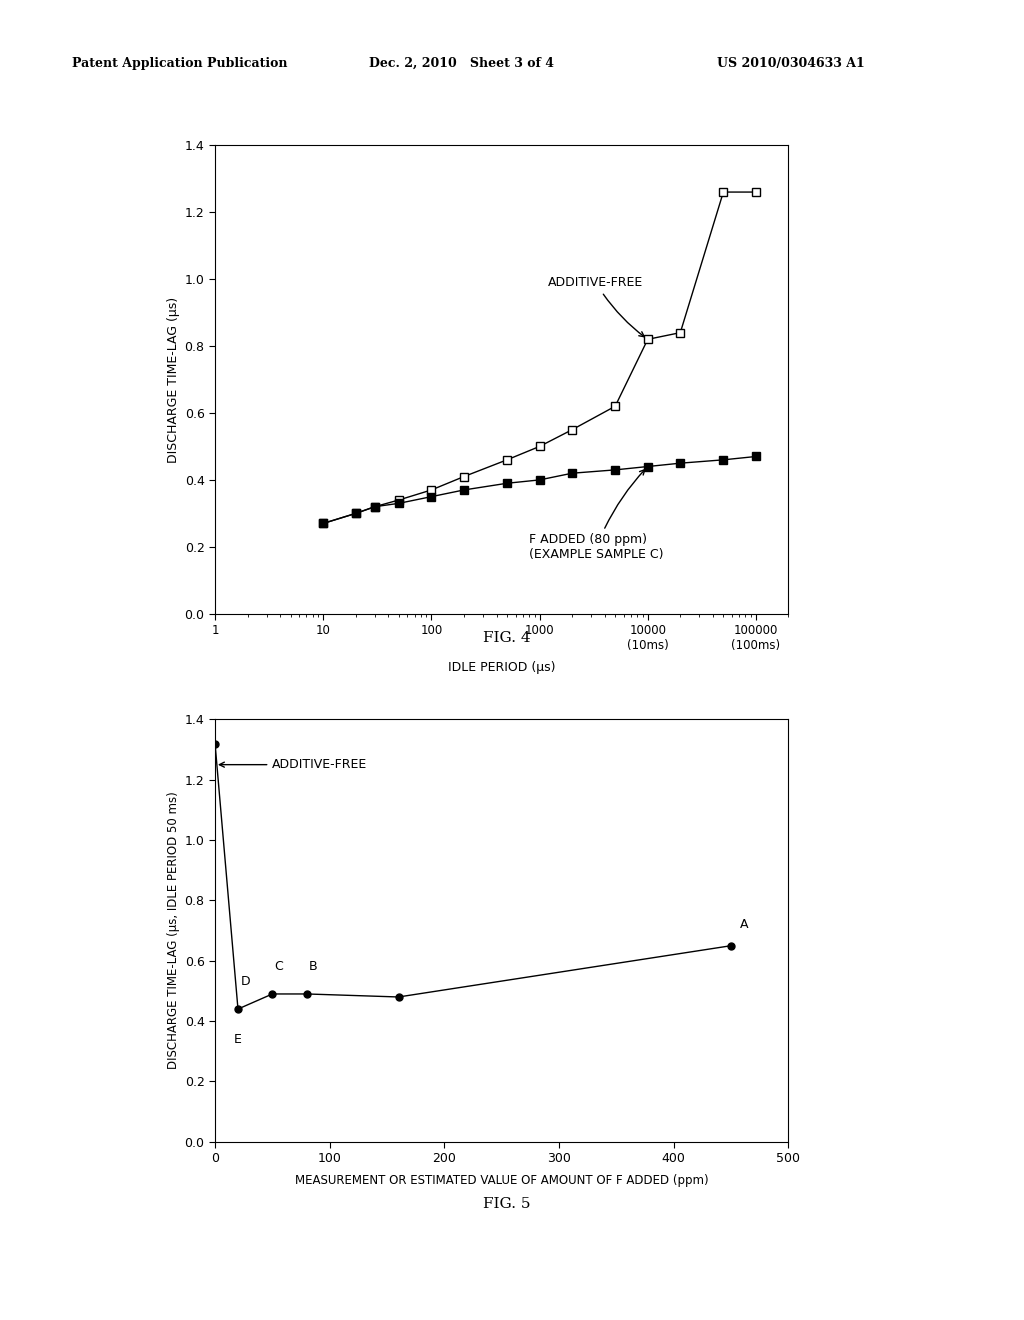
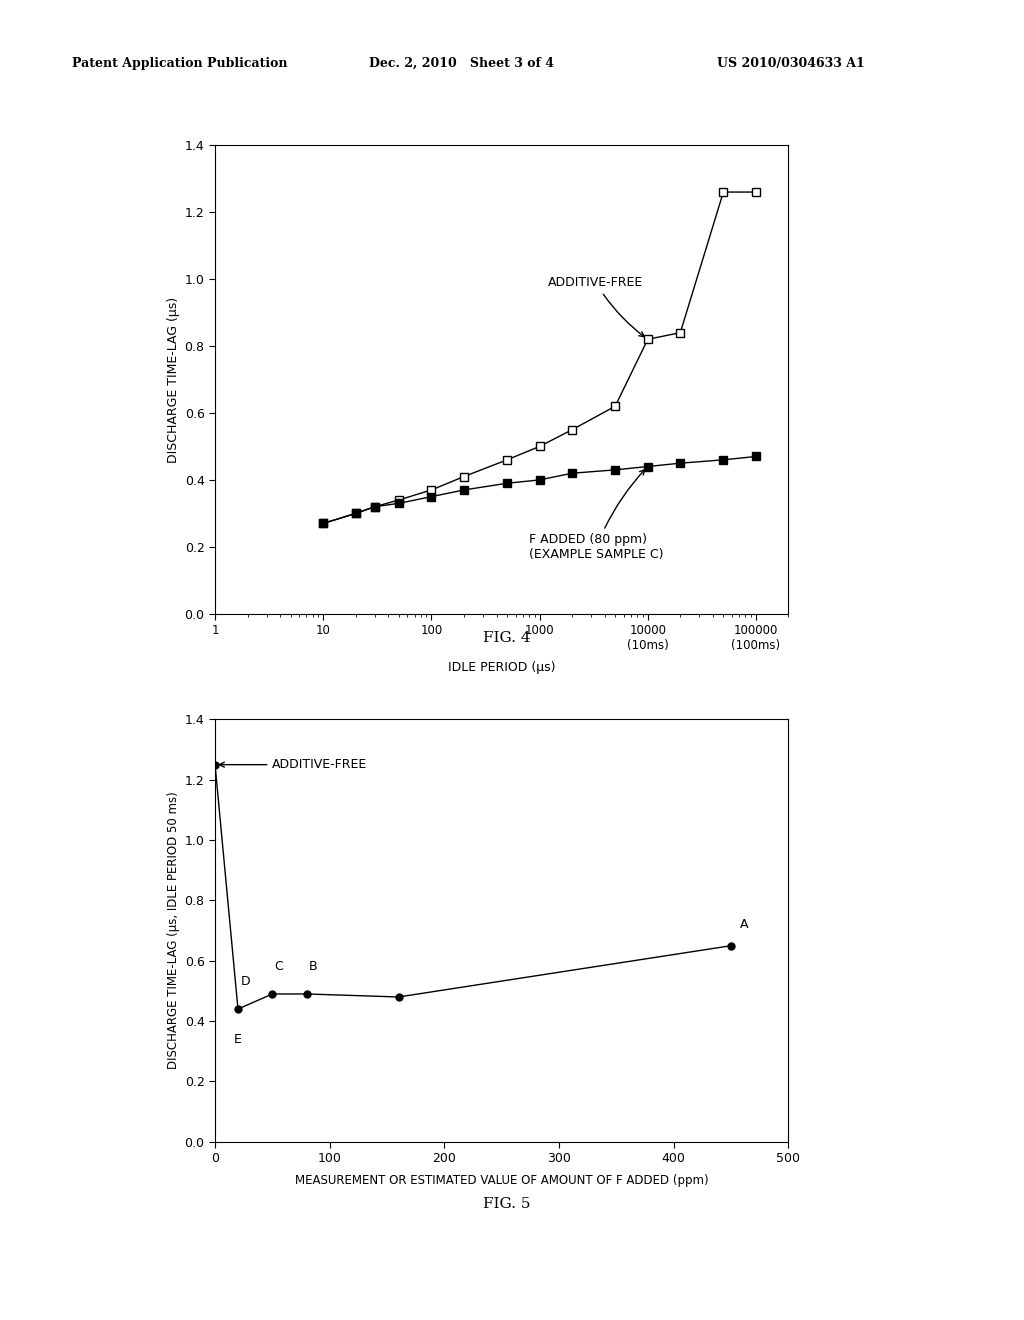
0: 1.32 -> 1.25
